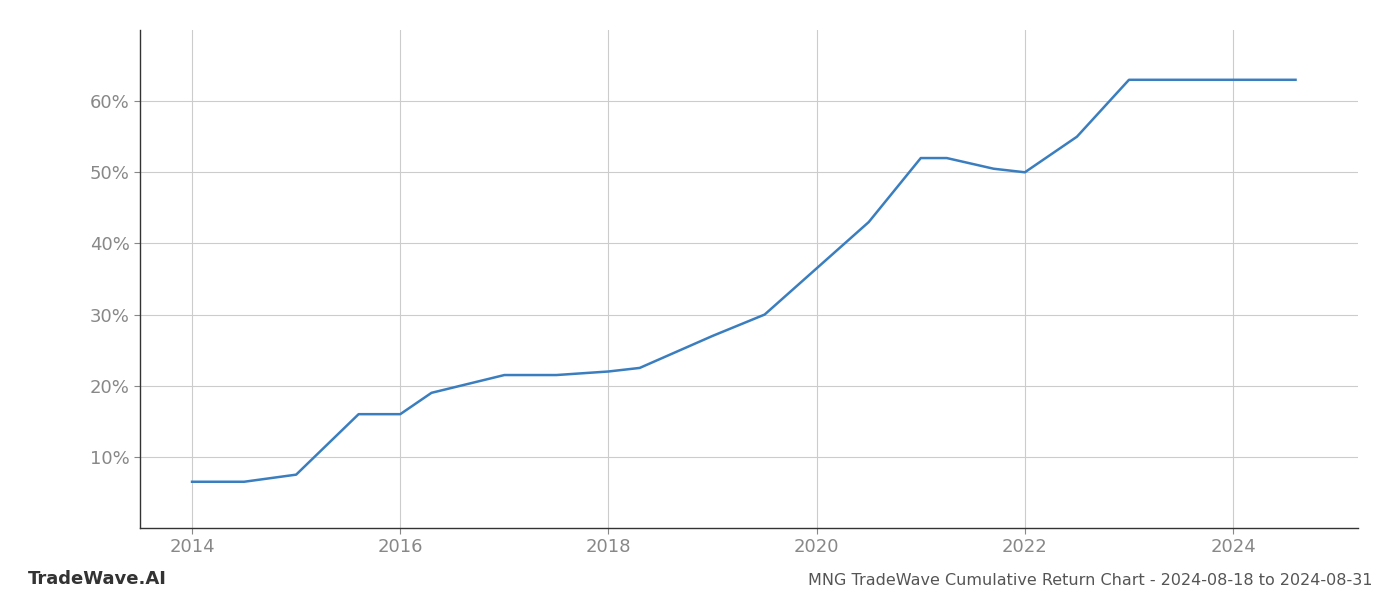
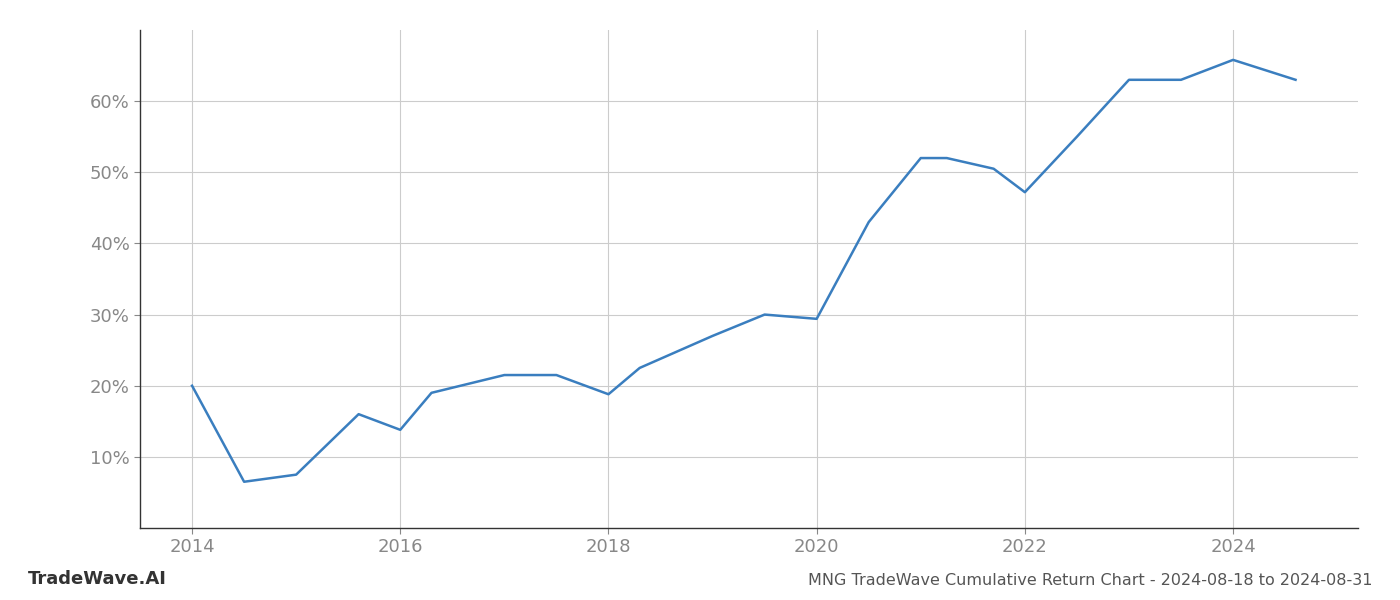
2014: 6.5% -> 20.0%
2016: 16.0% -> 13.8%
2018: 22.0% -> 18.8%
2020: 36.5% -> 29.4%
2022: 50.0% -> 47.2%
2024: 63.0% -> 65.8%
